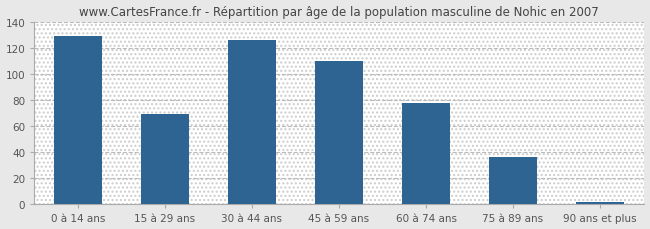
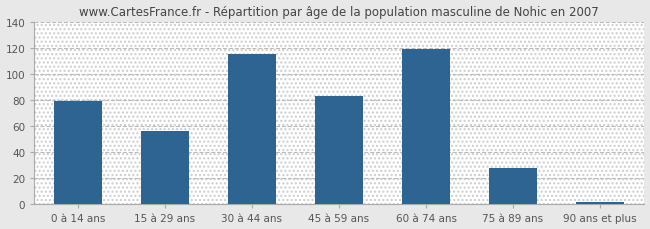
0 à 14 ans: 129 -> 79
15 à 29 ans: 69 -> 56
30 à 44 ans: 126 -> 115
45 à 59 ans: 110 -> 83
60 à 74 ans: 78 -> 119
75 à 89 ans: 36 -> 28
